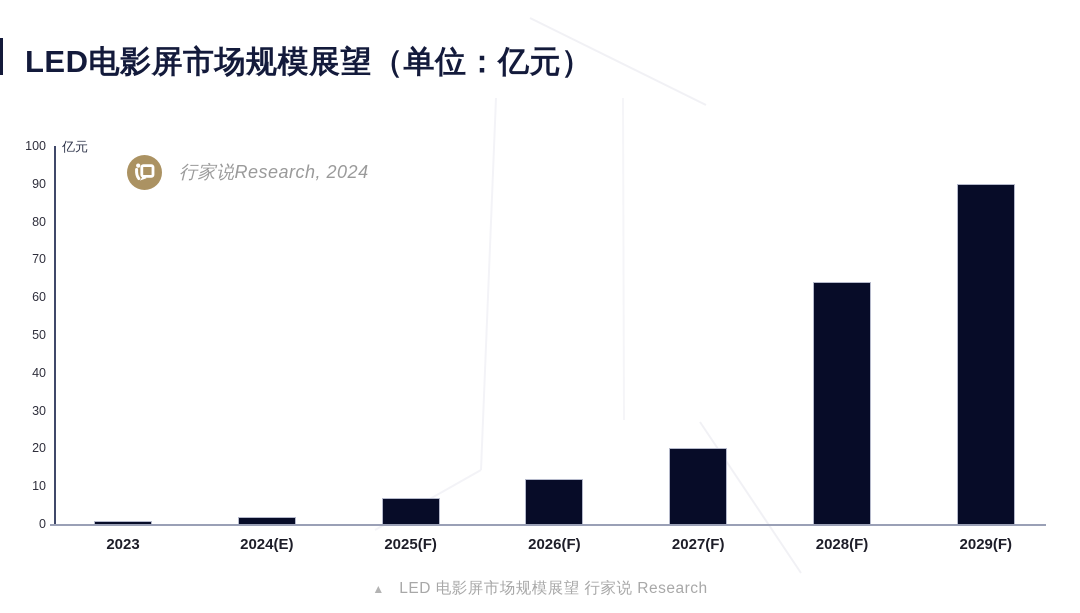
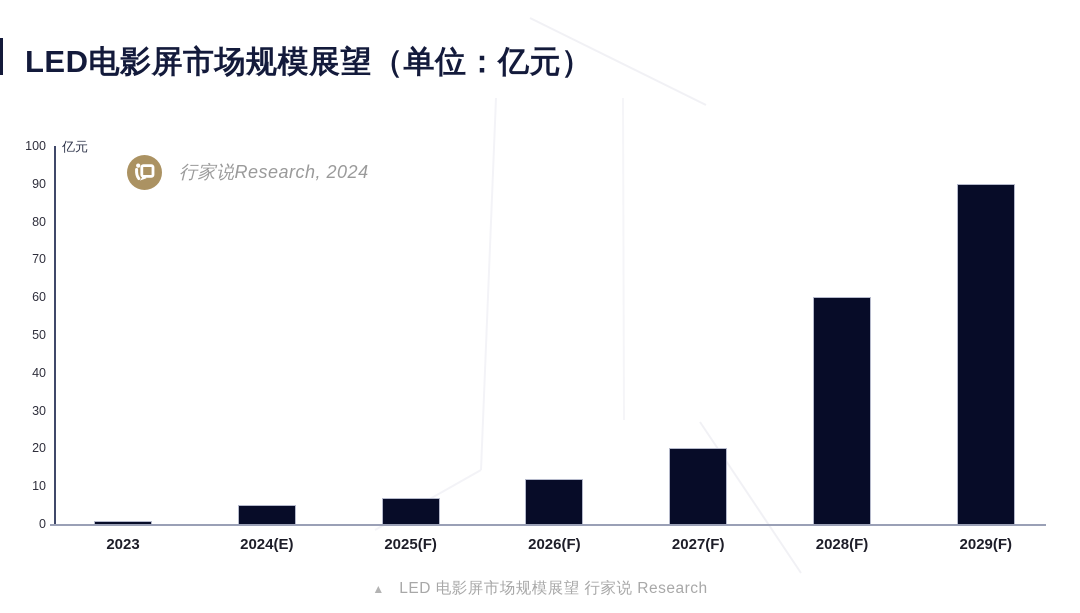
2024(E): 2 -> 5
2028(F): 64 -> 60
